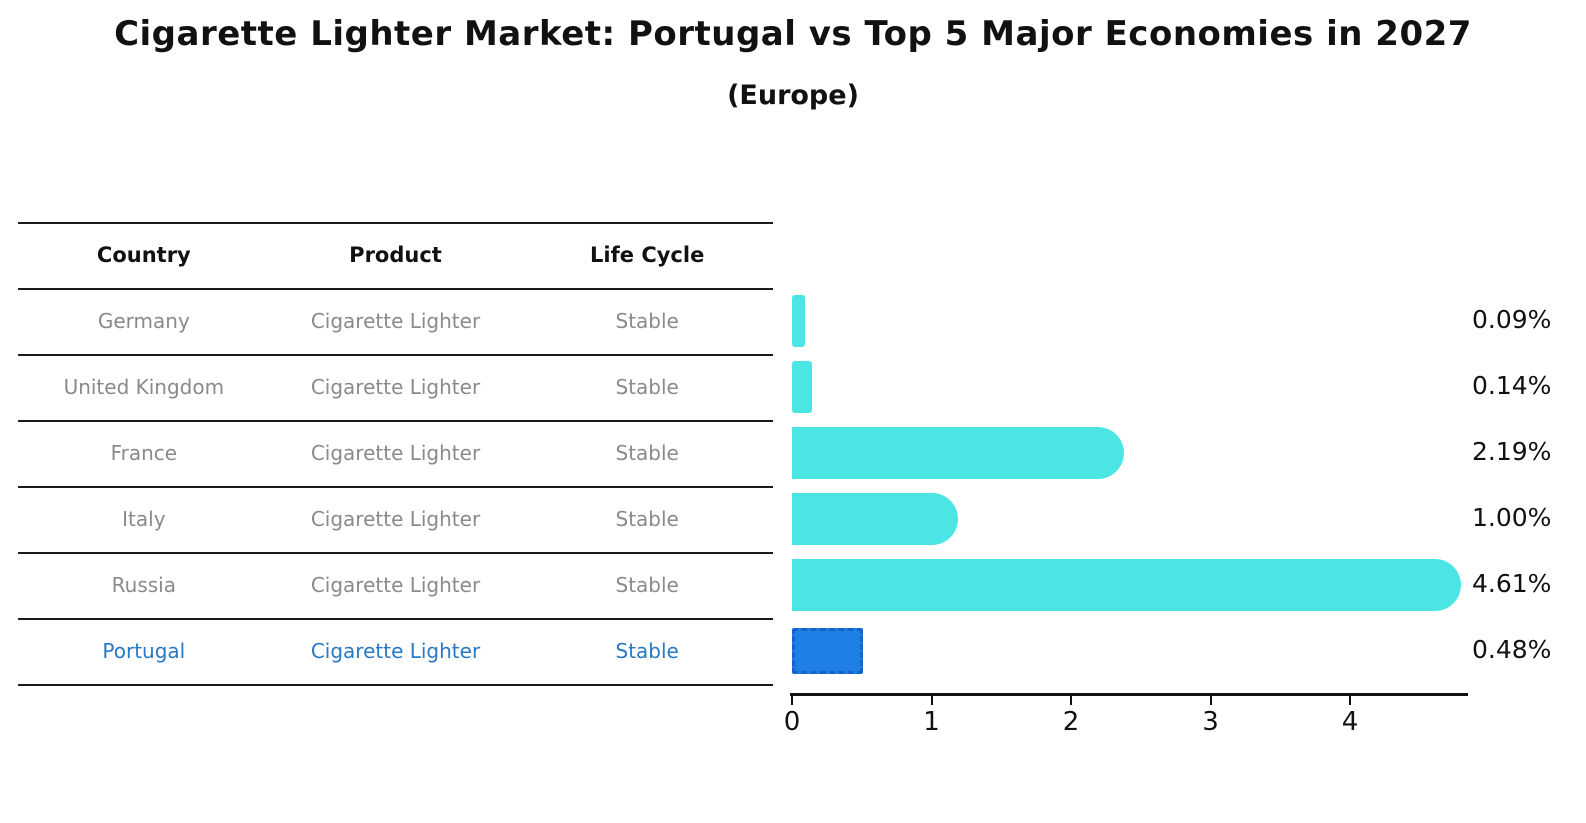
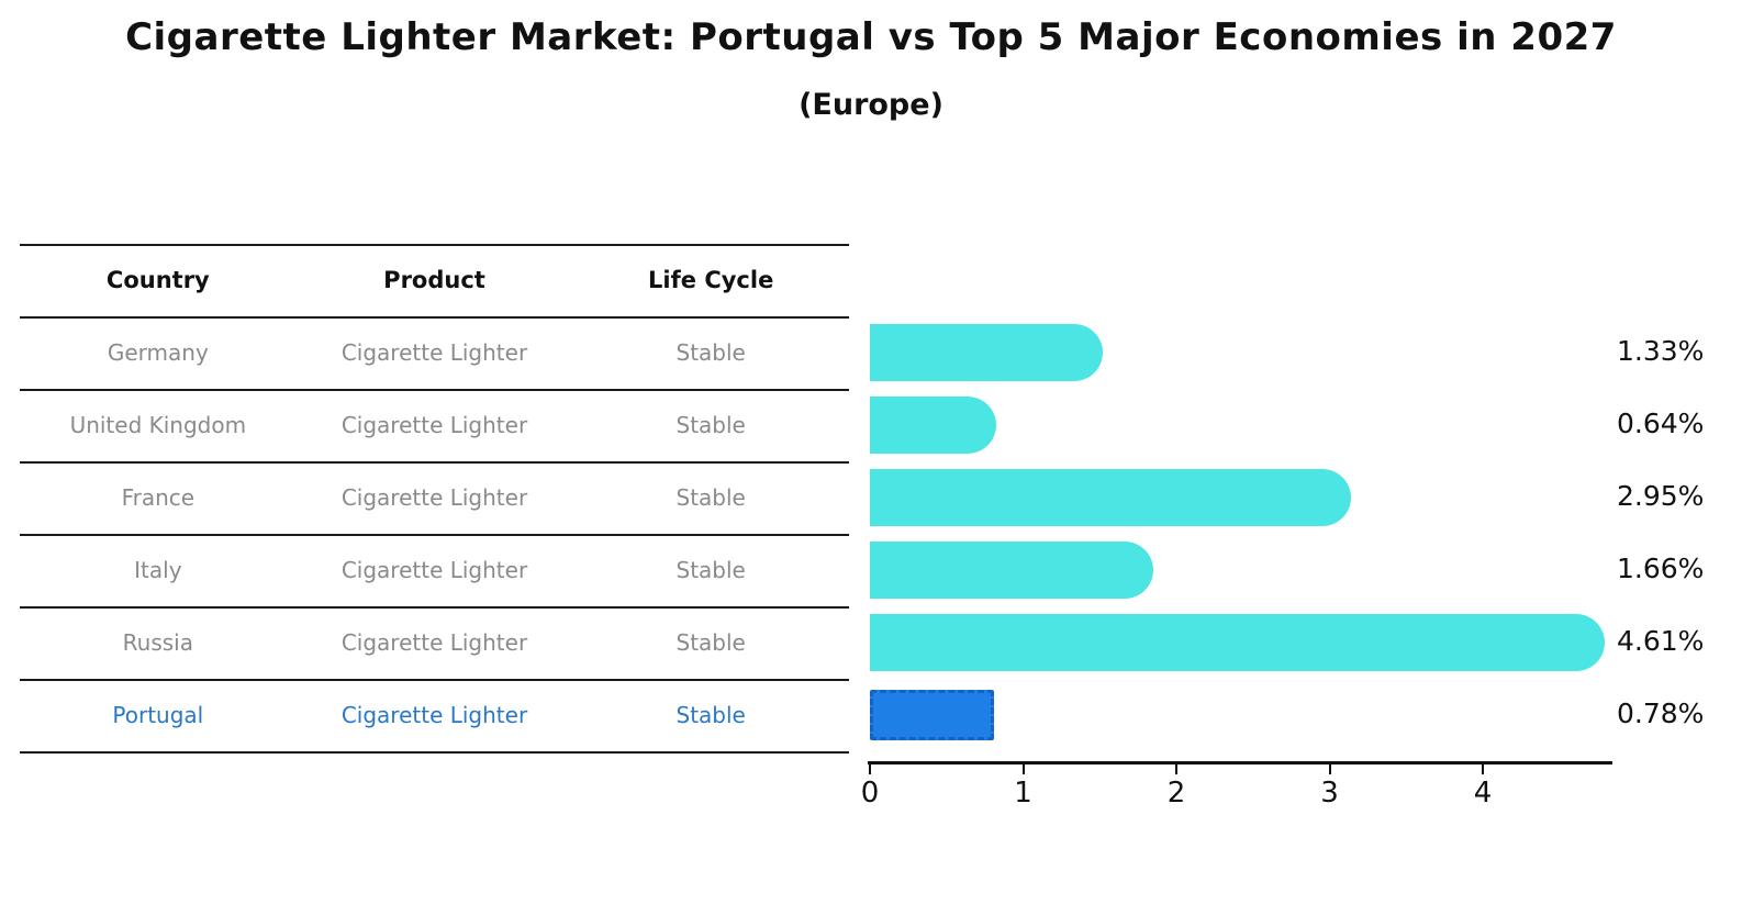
Germany: 0.09% -> 1.33%
United Kingdom: 0.14% -> 0.64%
France: 2.19% -> 2.95%
Italy: 1.00% -> 1.66%
Portugal: 0.48% -> 0.78%
